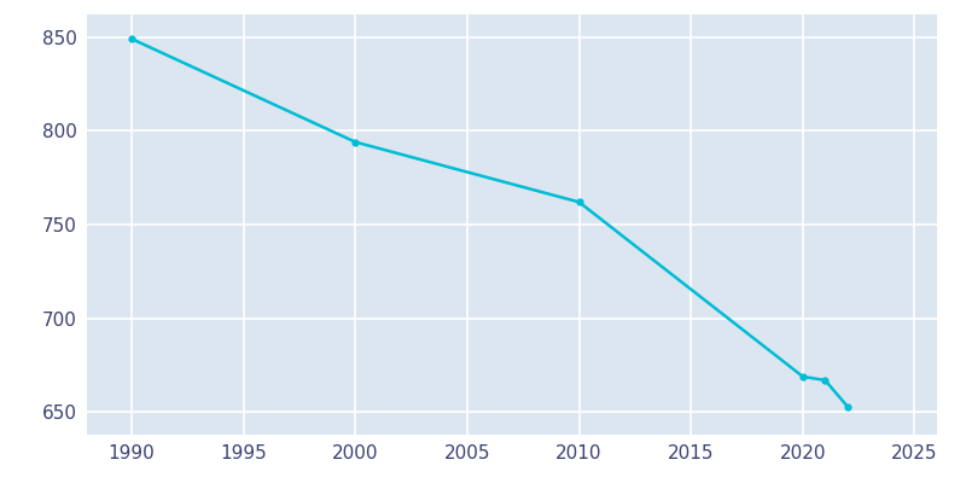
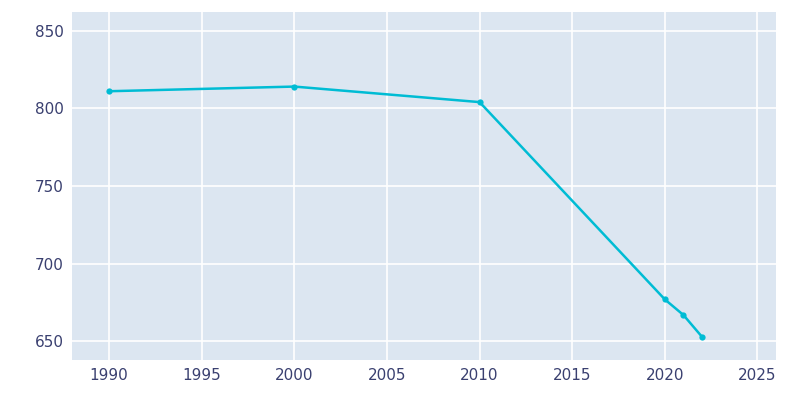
1990: 849 -> 811
2000: 794 -> 814
2010: 762 -> 804
2020: 669 -> 677
